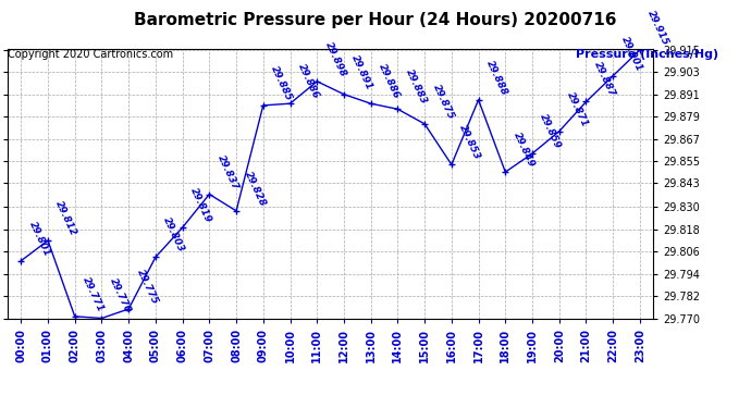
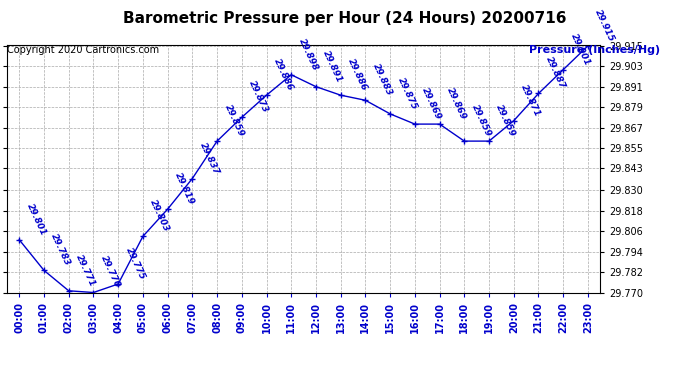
01:00: 29.812 -> 29.783
08:00: 29.828 -> 29.859
09:00: 29.885 -> 29.873
16:00: 29.853 -> 29.869
17:00: 29.888 -> 29.869
18:00: 29.849 -> 29.859
